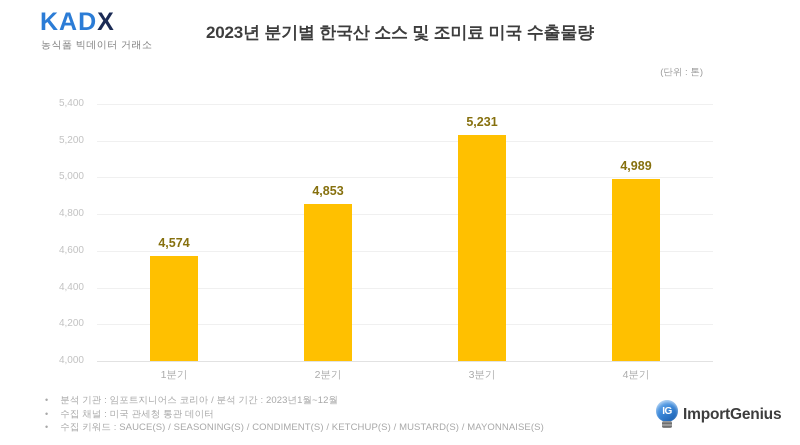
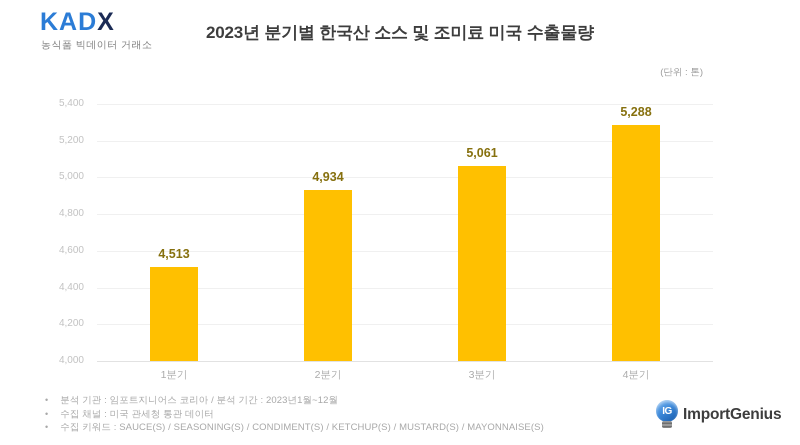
1분기: 4,574 -> 4,513
2분기: 4,853 -> 4,934
3분기: 5,231 -> 5,061
4분기: 4,989 -> 5,288
